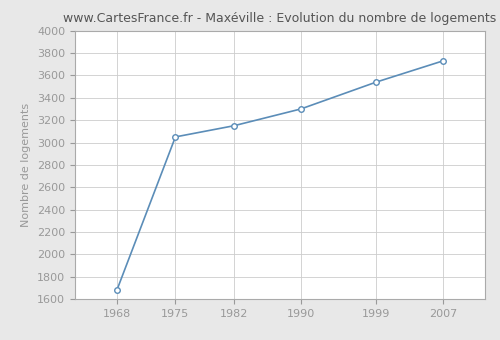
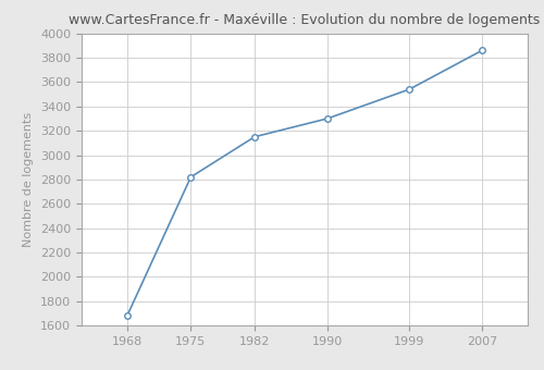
1975: 3050 -> 2820
2007: 3730 -> 3860
